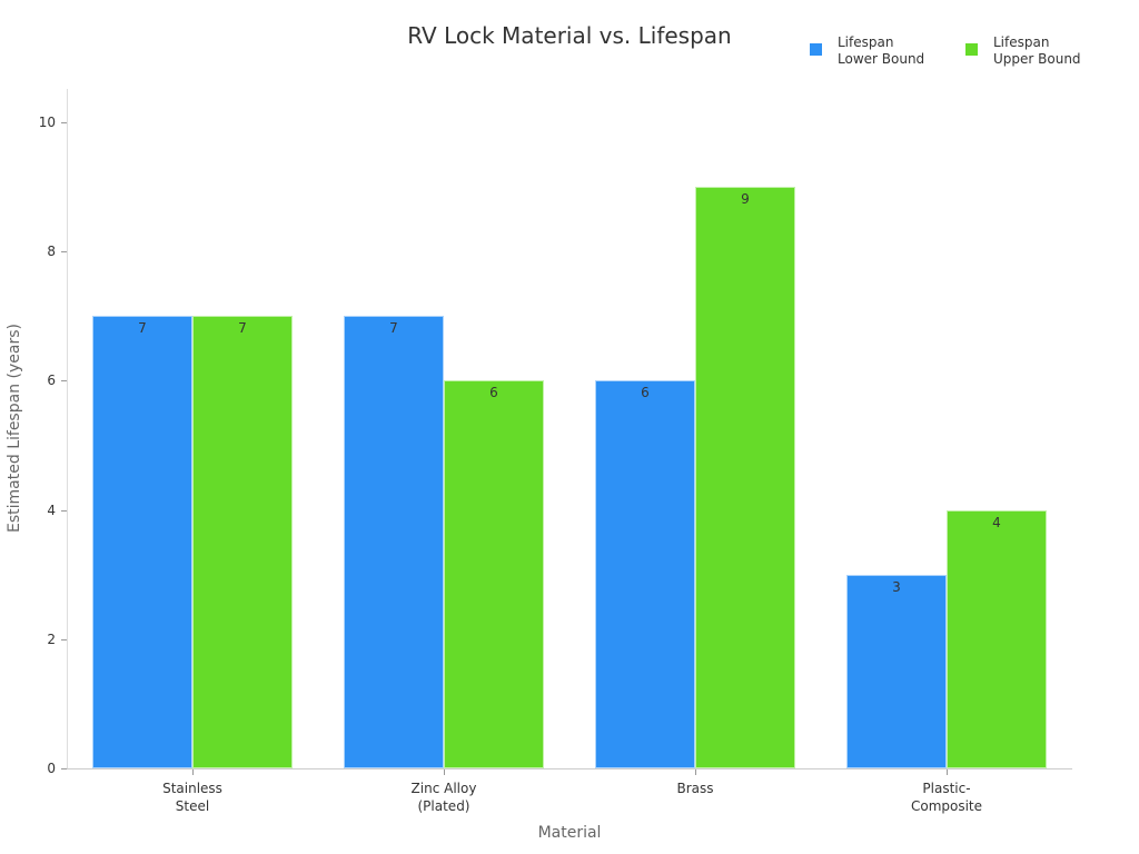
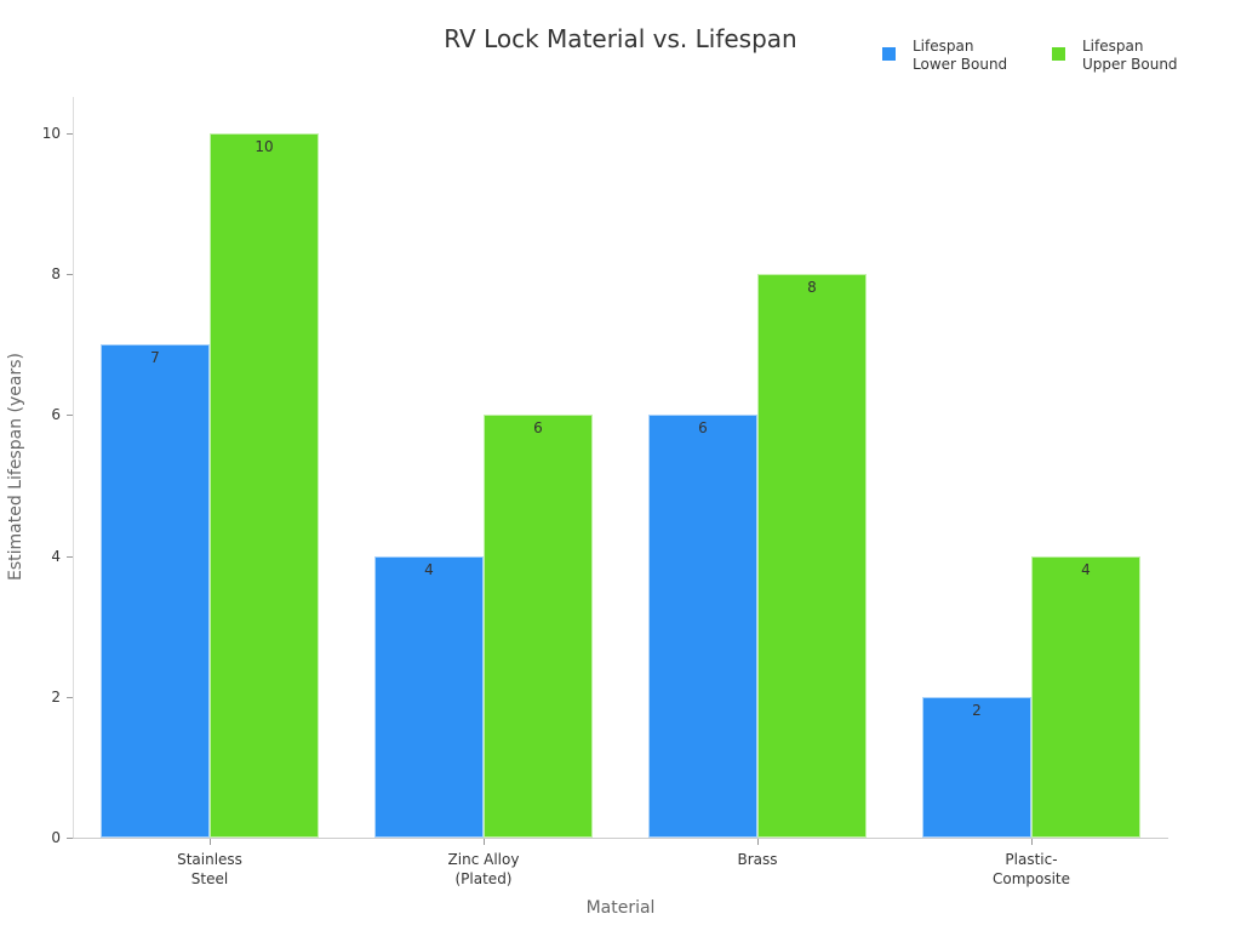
Lifespan Upper Bound/Stainless Steel: 7 -> 10
Lifespan Lower Bound/Zinc Alloy (Plated): 7 -> 4
Lifespan Upper Bound/Brass: 9 -> 8
Lifespan Lower Bound/Plastic-Composite: 3 -> 2
